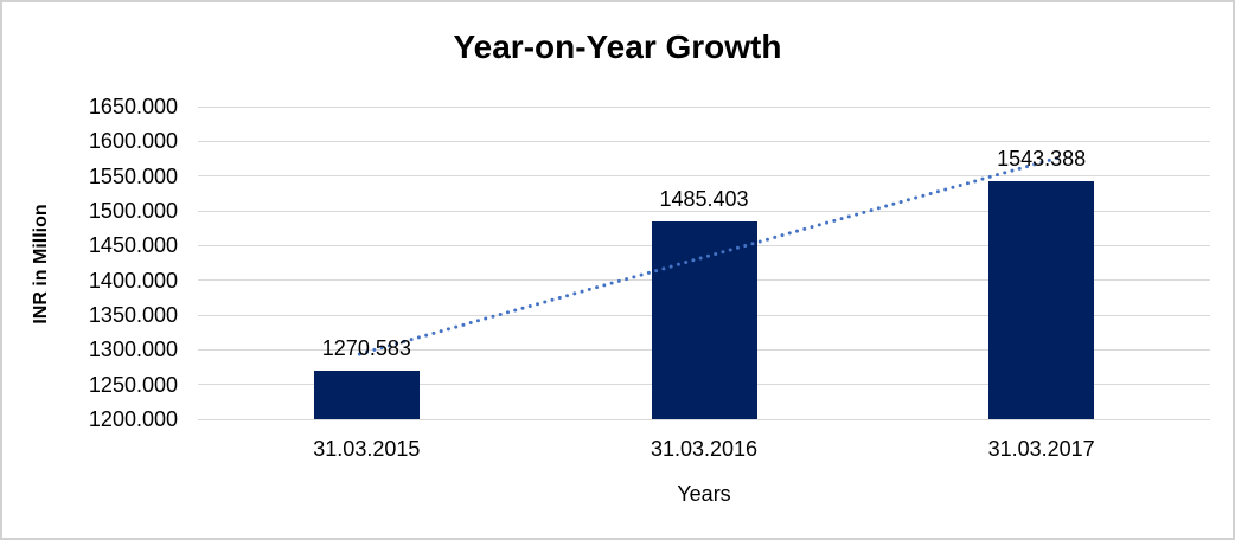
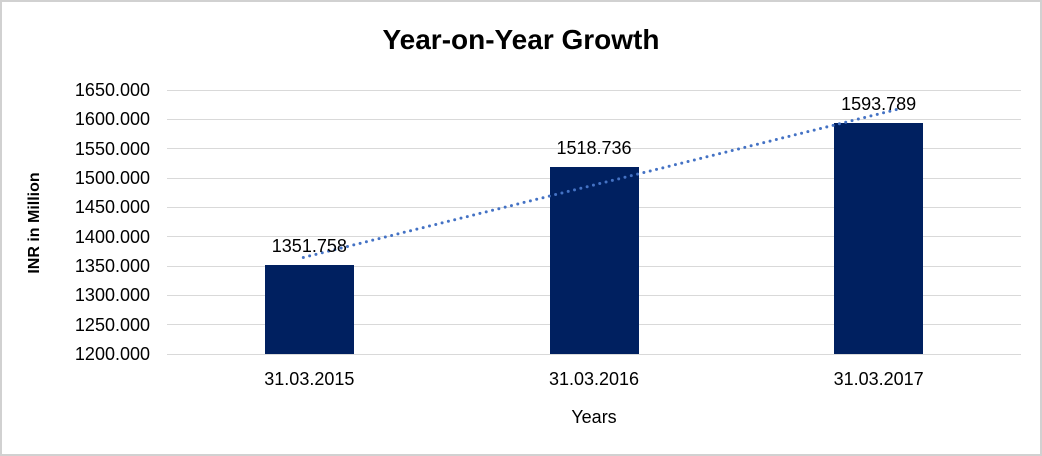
31.03.2015: 1270.583 -> 1351.758
31.03.2016: 1485.403 -> 1518.736
31.03.2017: 1543.388 -> 1593.789
